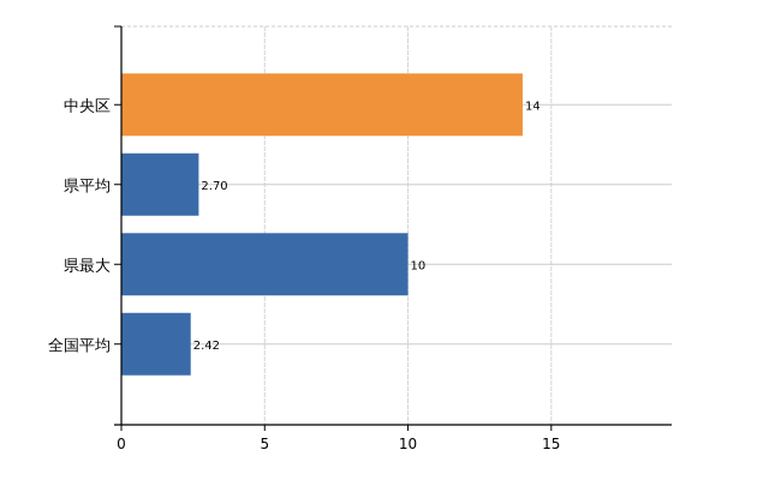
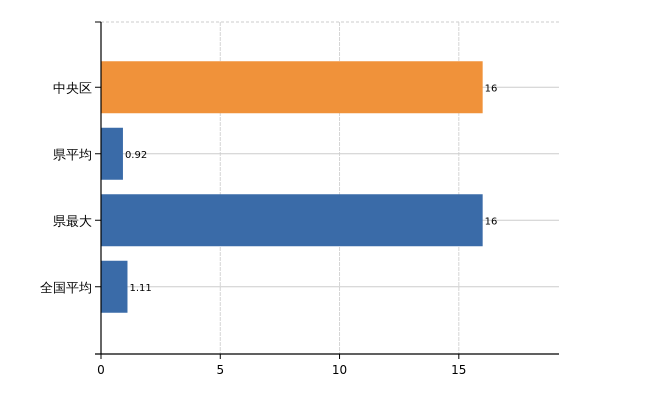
中央区: 14 -> 16
県平均: 2.70 -> 0.92
県最大: 10 -> 16
全国平均: 2.42 -> 1.11
